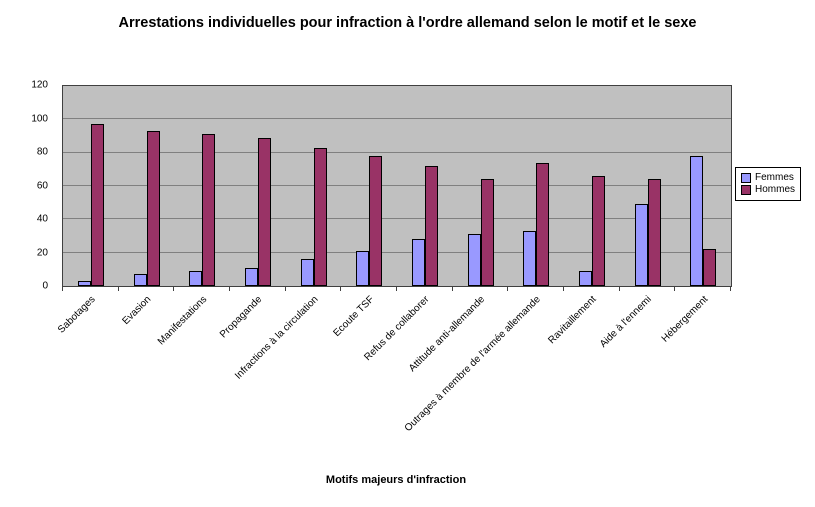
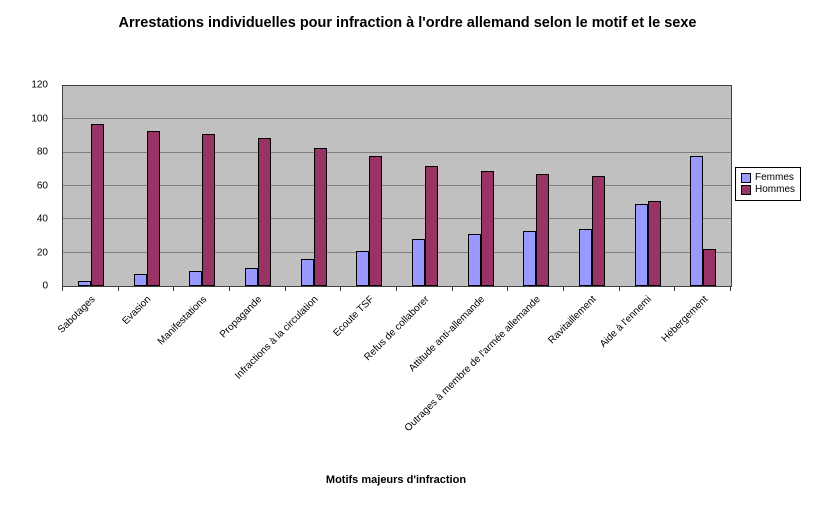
Hommes/Attitude anti-allemande: 64 -> 69
Hommes/Outrages à membre de l'armée allemande: 74 -> 67
Femmes/Ravitaillement: 9 -> 34
Hommes/Aide à l'ennemi: 64 -> 51
